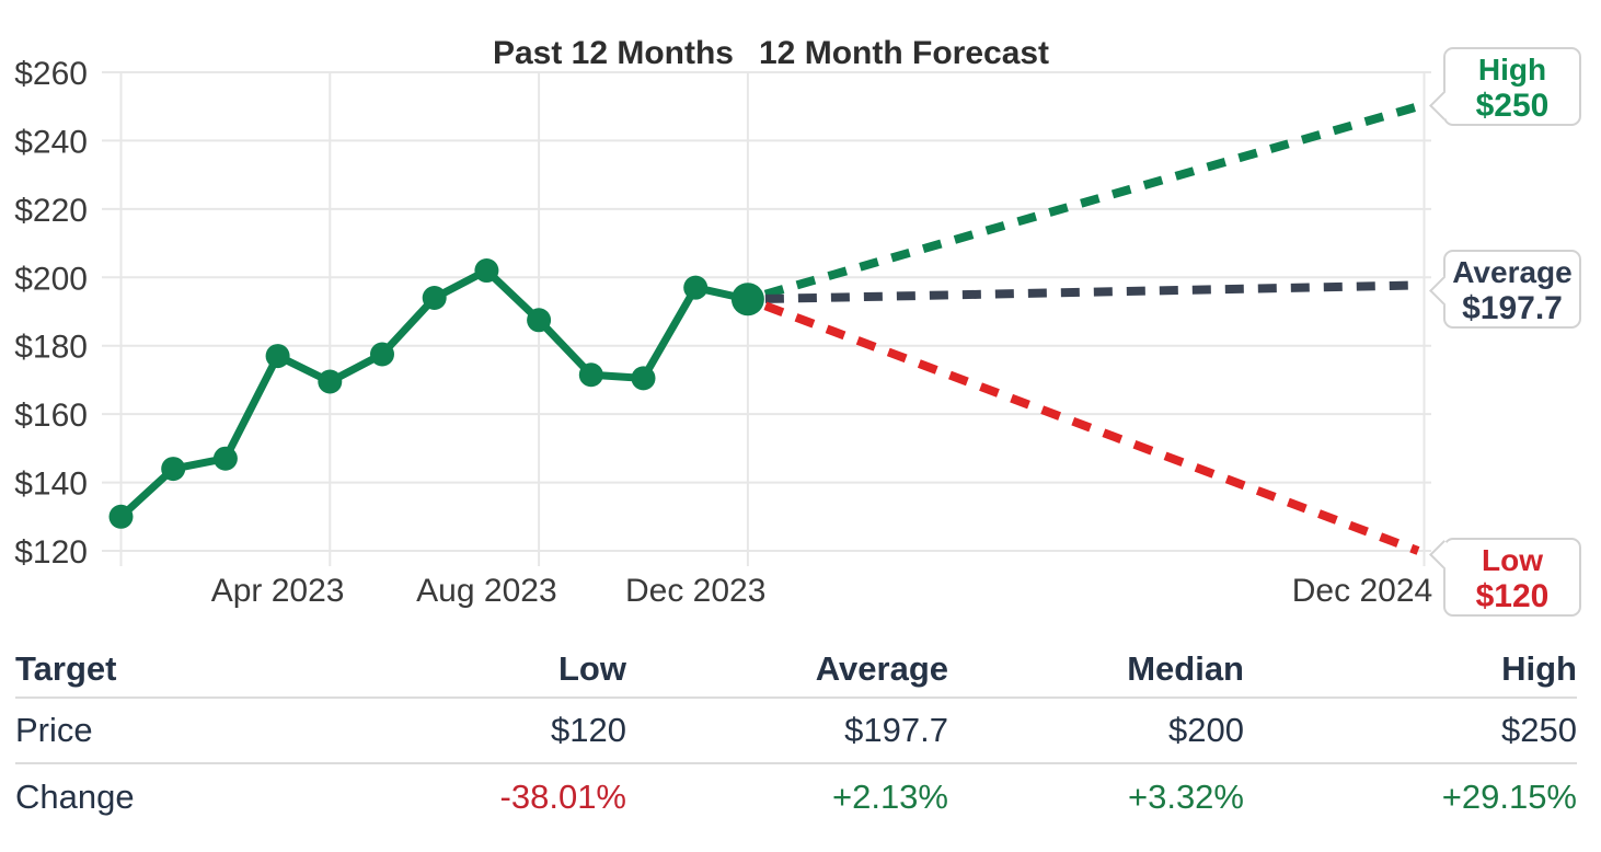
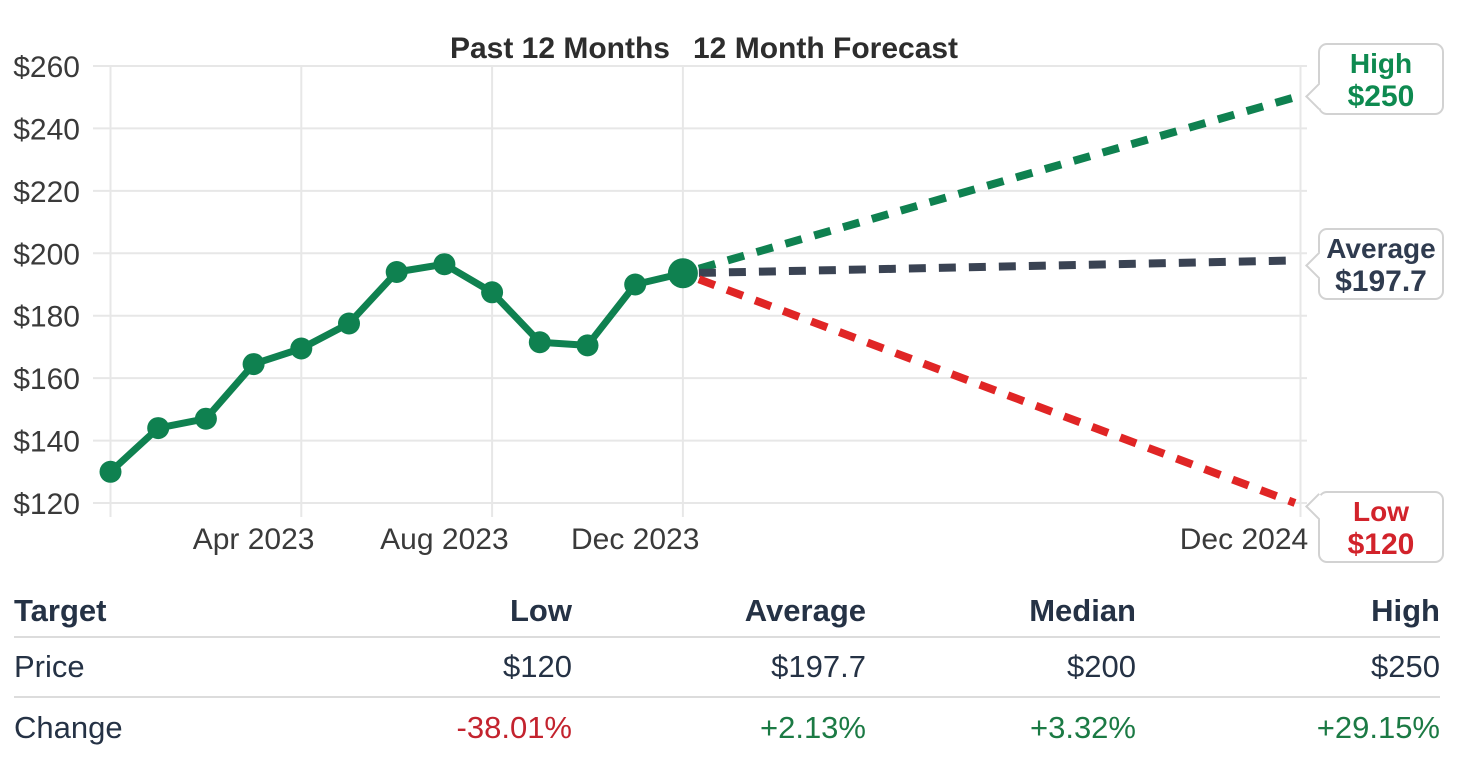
Apr 2023: $177 -> $164
Aug 2023: $202 -> $196
Dec 2023: $197 -> $190
